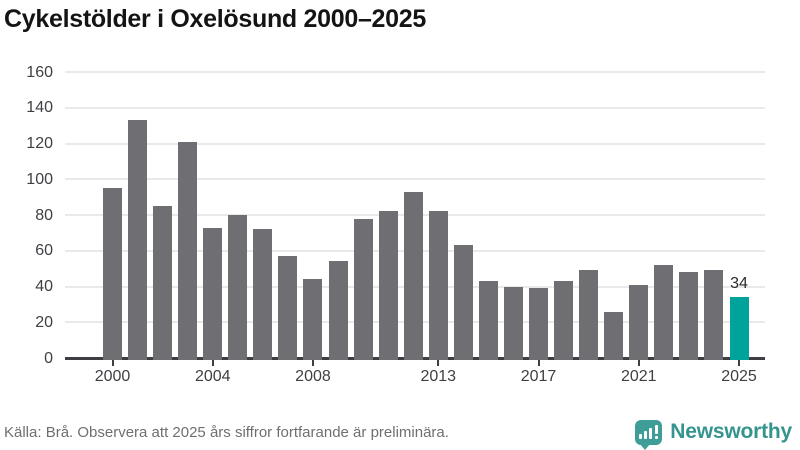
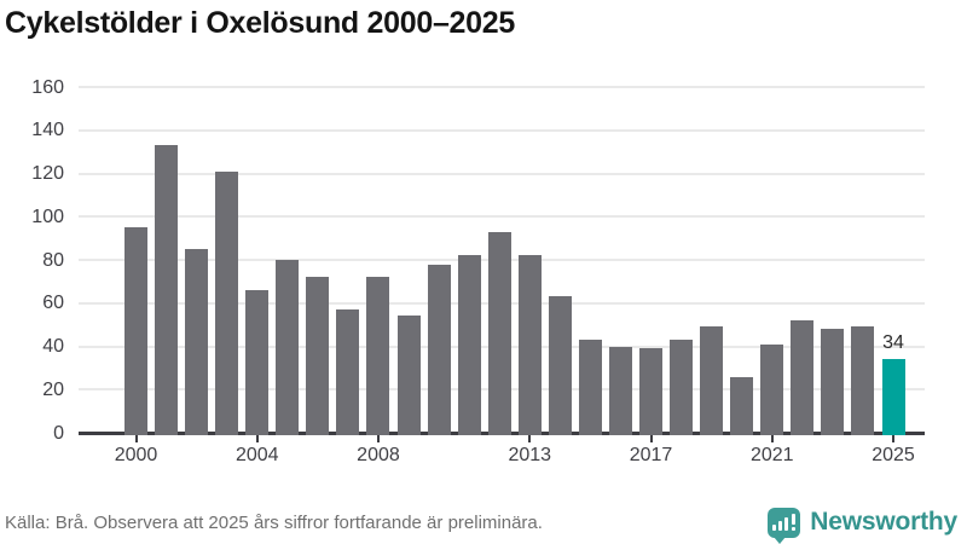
2004: 73 -> 66
2008: 44 -> 72
